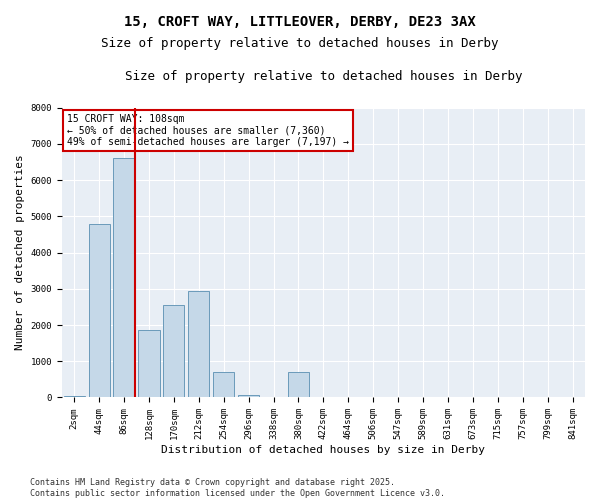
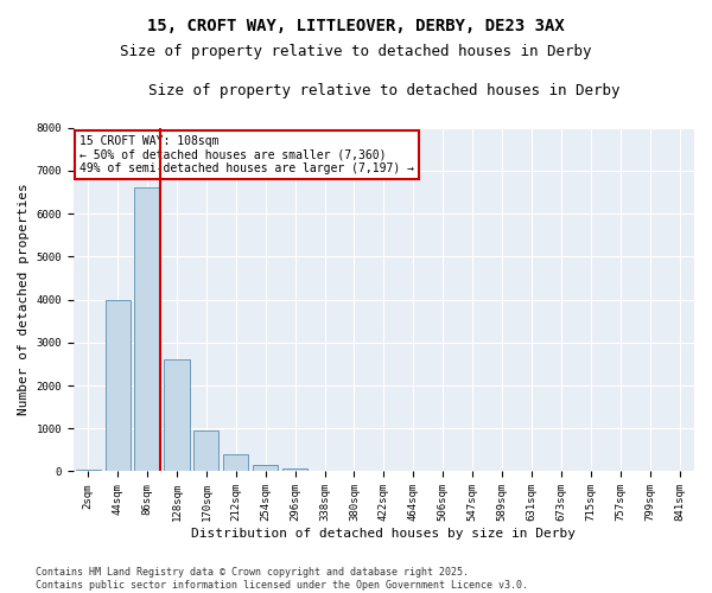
44sqm: 4800 -> 4000
128sqm: 1850 -> 2600
170sqm: 2550 -> 950
212sqm: 2950 -> 400
254sqm: 700 -> 150
380sqm: 700 -> 0
